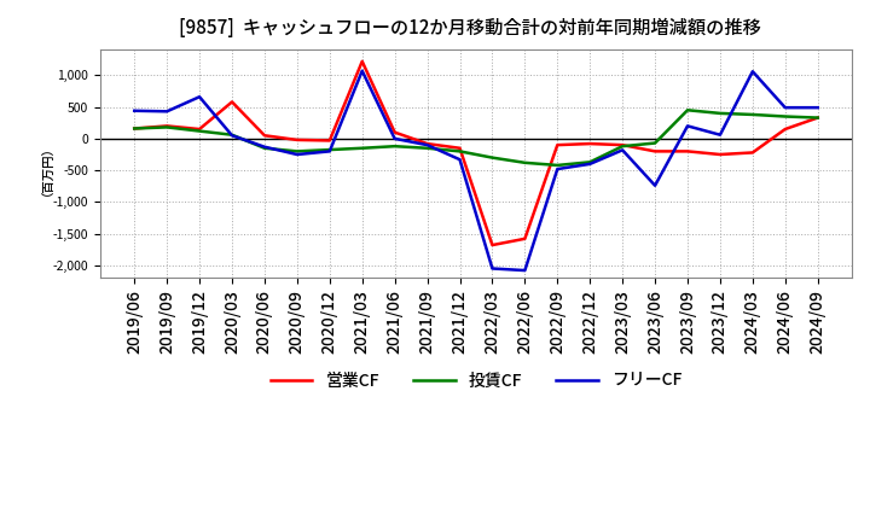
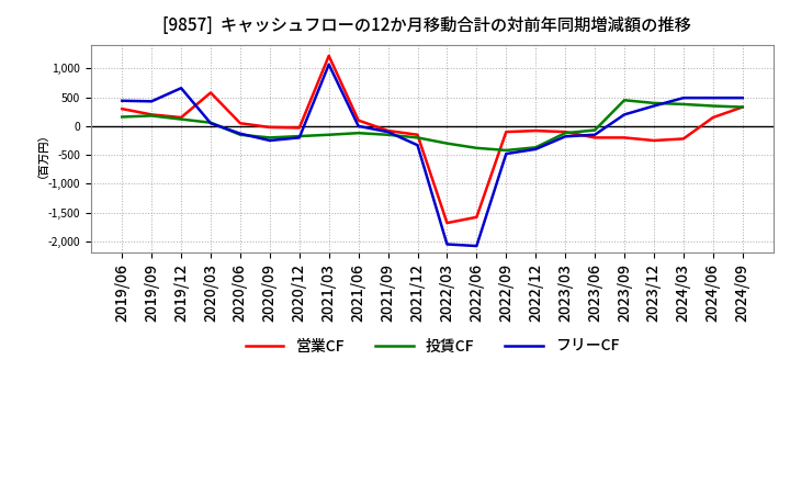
営業CF/2019/06: 160 -> 300
フリーCF/2023/06: -740 -> -150
フリーCF/2023/12: 60 -> 350
フリーCF/2024/03: 1,060 -> 490
